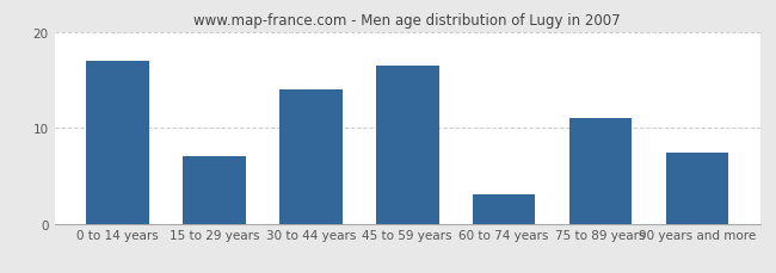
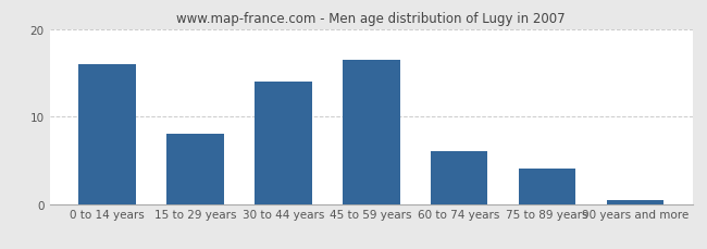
0 to 14 years: 17.0 -> 16.0
15 to 29 years: 7.0 -> 8.0
60 to 74 years: 3.0 -> 6.0
75 to 89 years: 11.0 -> 4.0
90 years and more: 7.4 -> 0.5
